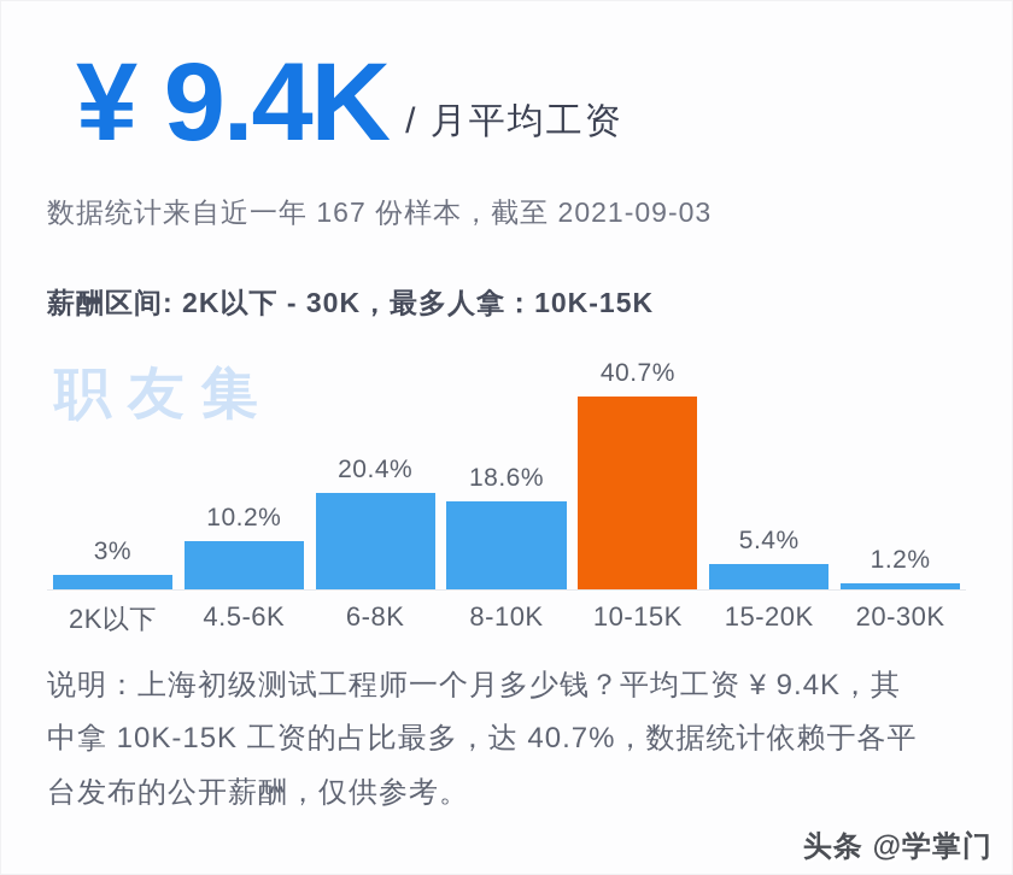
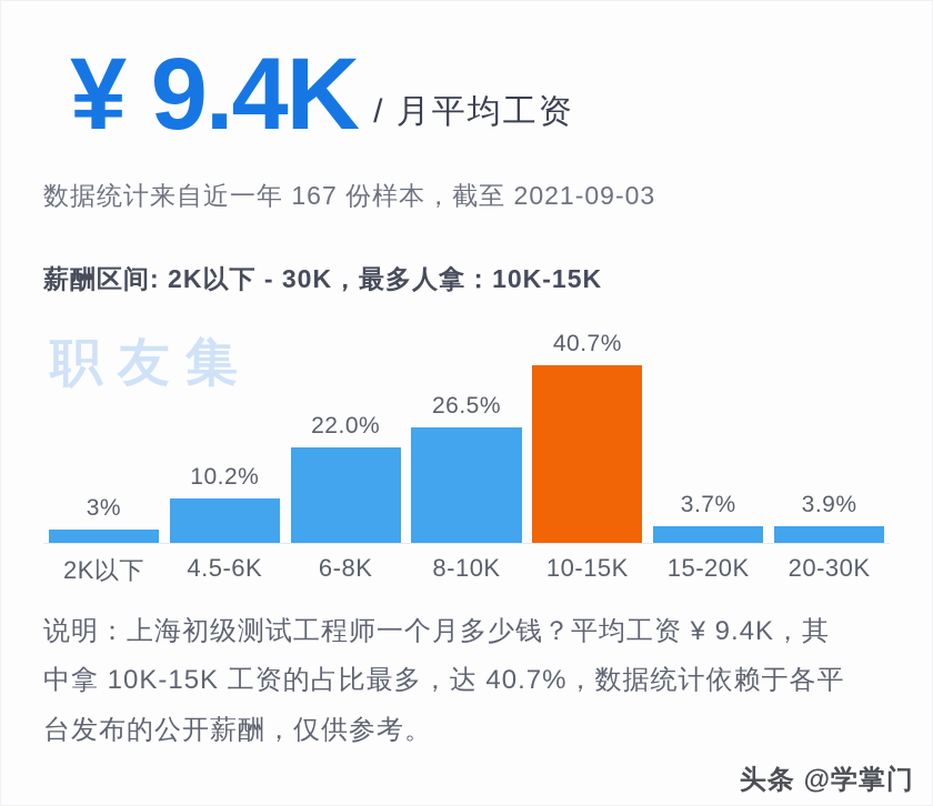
6-8K: 20.4% -> 22.0%
8-10K: 18.6% -> 26.5%
15-20K: 5.4% -> 3.7%
20-30K: 1.2% -> 3.9%
